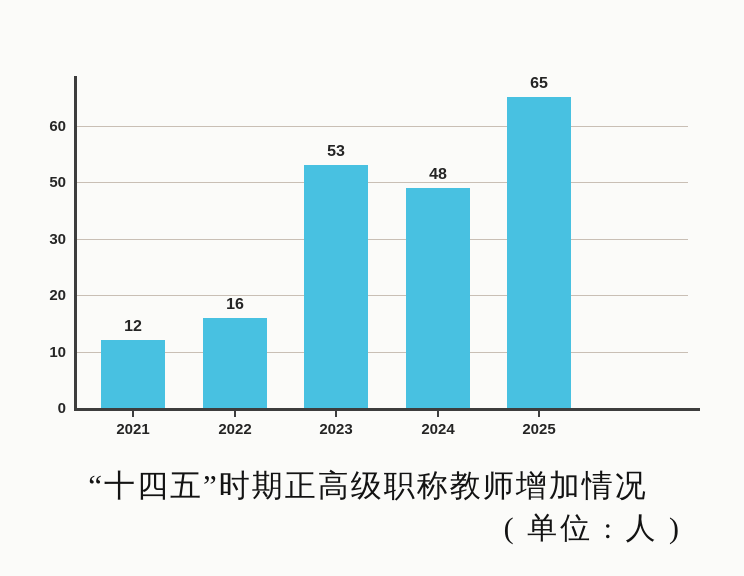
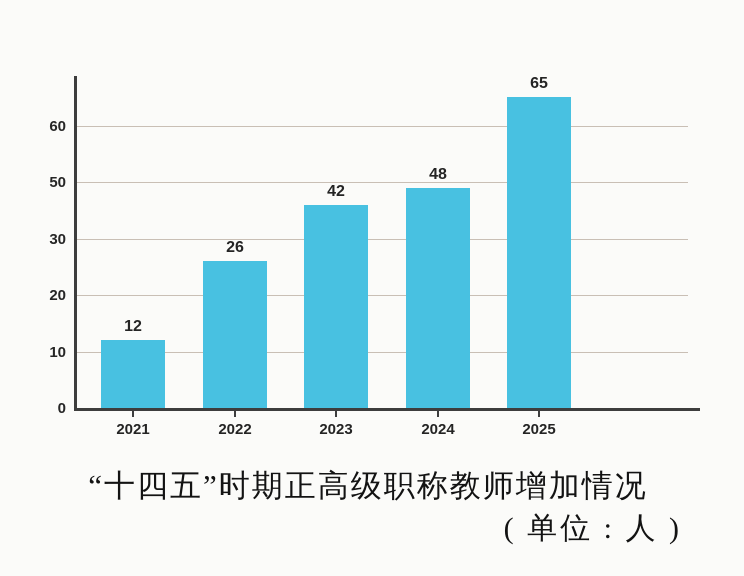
2022: 16 -> 26
2023: 53 -> 42
